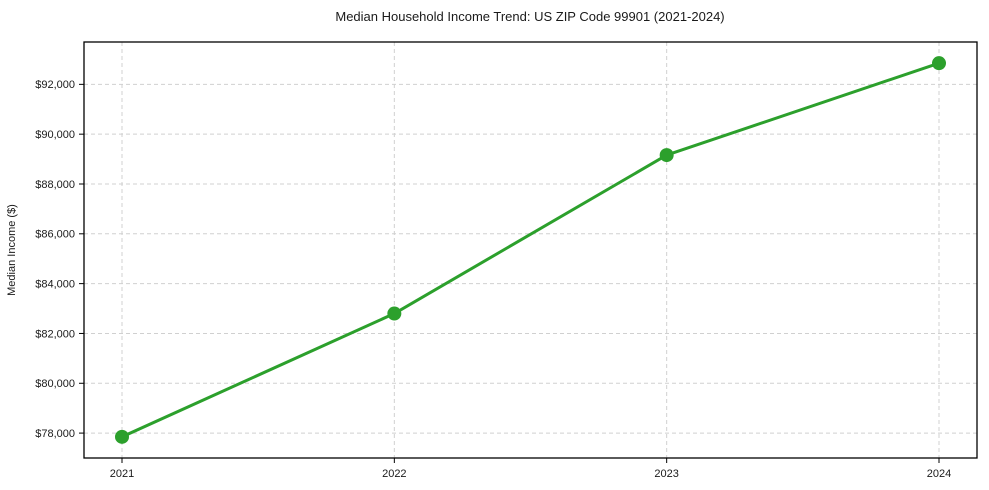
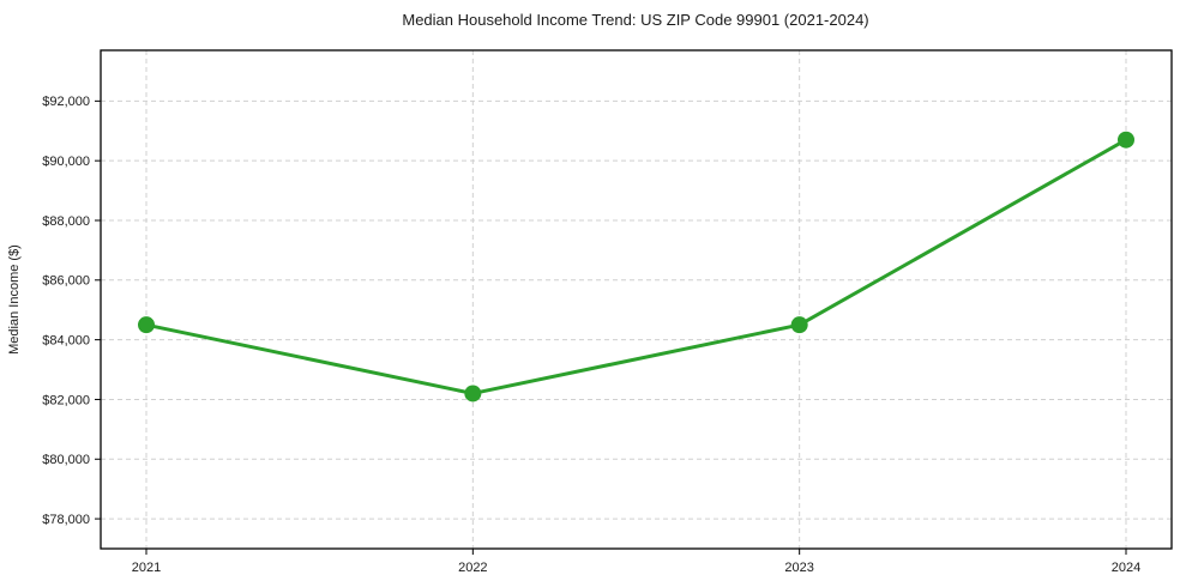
2021: $77800 -> $84500
2022: $82800 -> $82200
2023: $89200 -> $84500
2024: $92800 -> $90700
